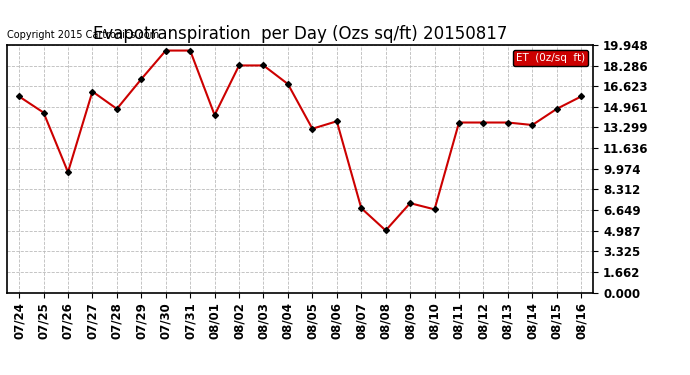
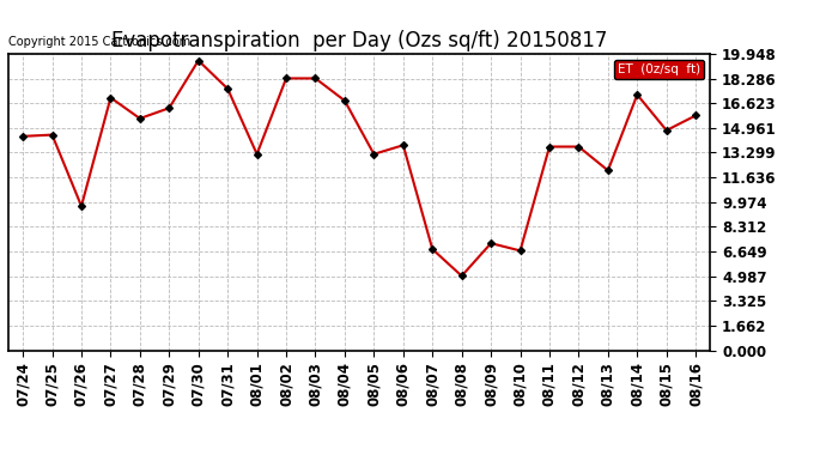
07/24: 15.8 -> 14.4
07/27: 16.2 -> 17.0
07/28: 14.8 -> 15.6
07/29: 17.2 -> 16.3
07/31: 19.5 -> 17.6
08/01: 14.3 -> 13.2
08/13: 13.7 -> 12.1
08/14: 13.5 -> 17.2
